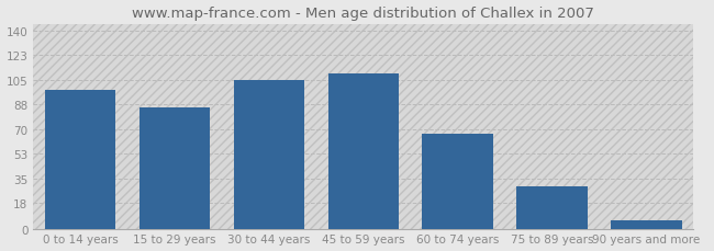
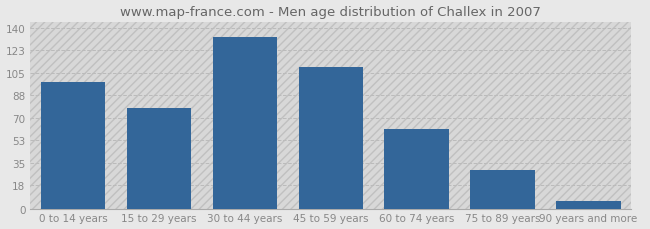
15 to 29 years: 86 -> 78
30 to 44 years: 105 -> 133
60 to 74 years: 67 -> 62
